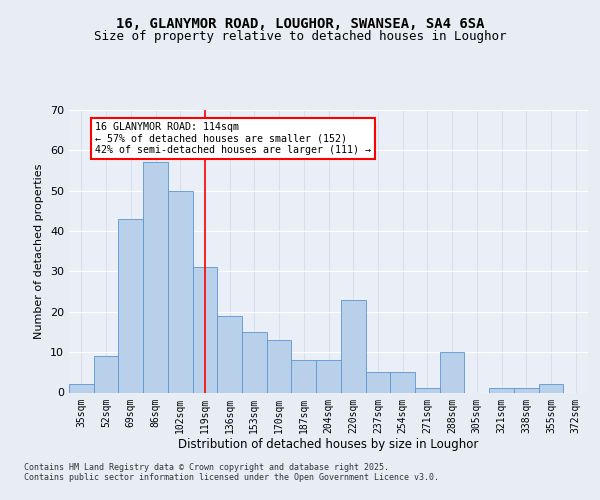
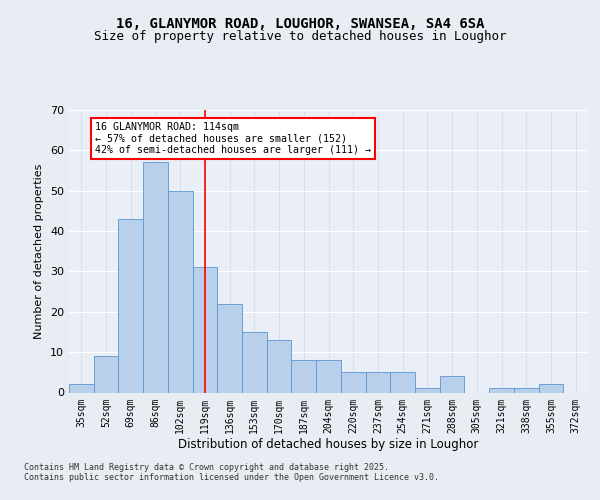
136sqm: 19 -> 22
220sqm: 23 -> 5
288sqm: 10 -> 4
